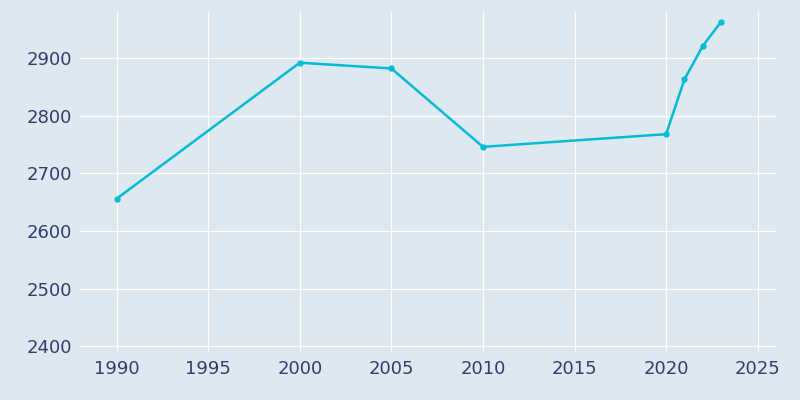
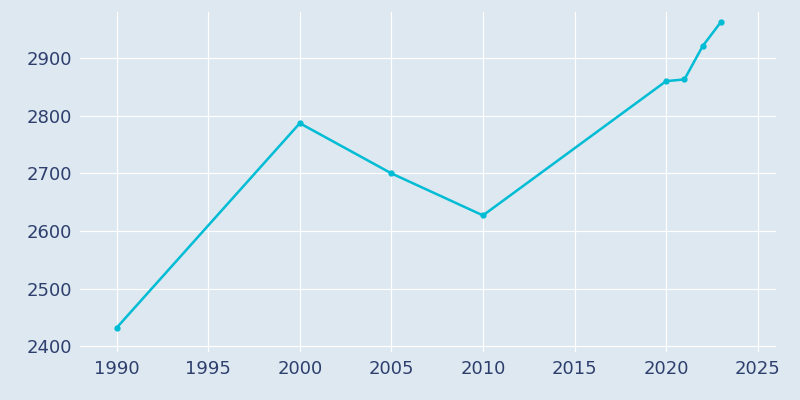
1990: 2656 -> 2432
2000: 2892 -> 2787
2005: 2882 -> 2700
2010: 2746 -> 2627
2020: 2768 -> 2860
